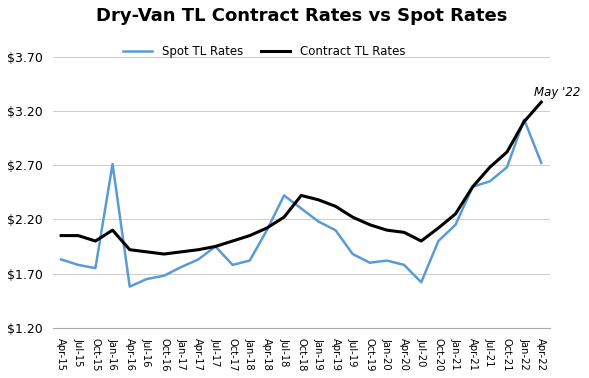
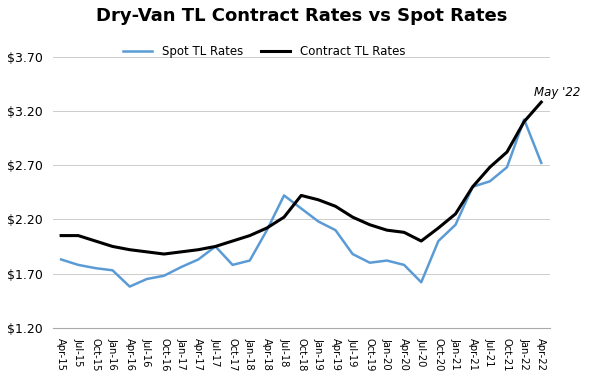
Spot TL Rates/Jan-16: $2.71 -> $1.73
Contract TL Rates/Jan-16: $2.10 -> $1.95
